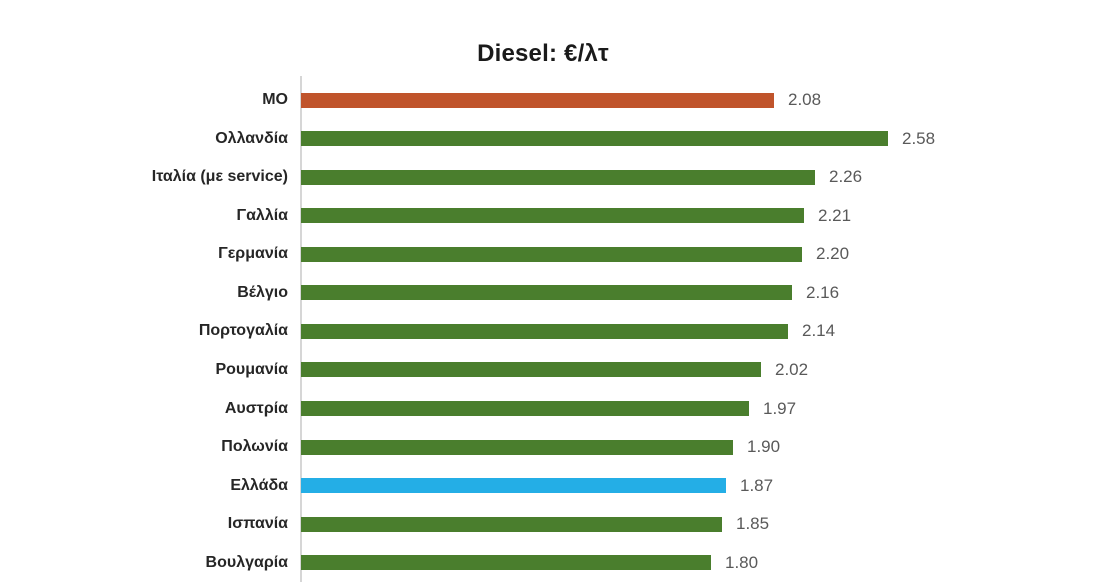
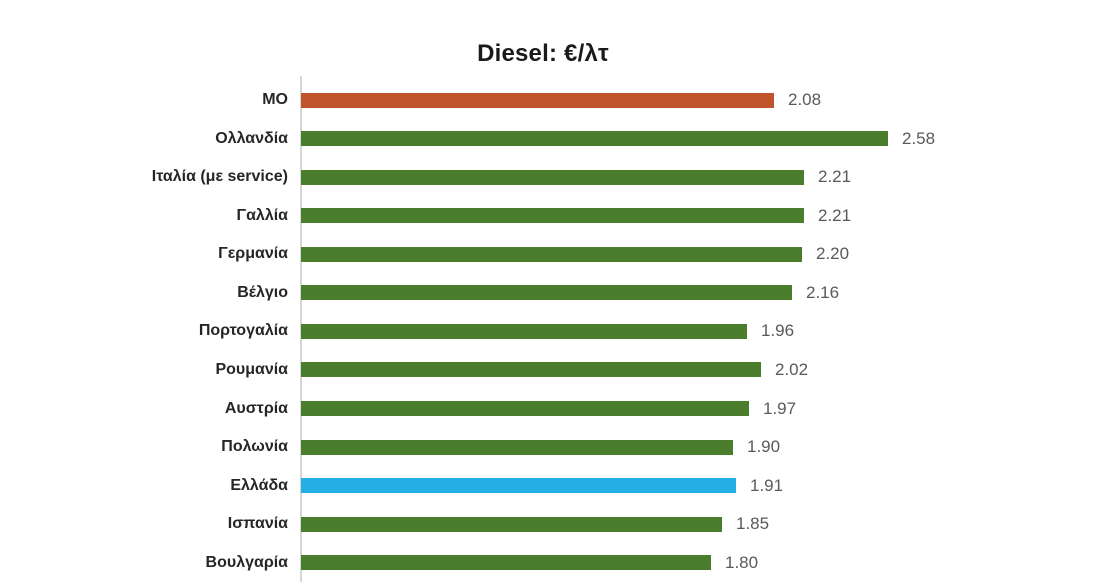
Ιταλία (με service): 2.26 -> 2.21
Πορτογαλία: 2.14 -> 1.96
Ελλάδα: 1.87 -> 1.91
